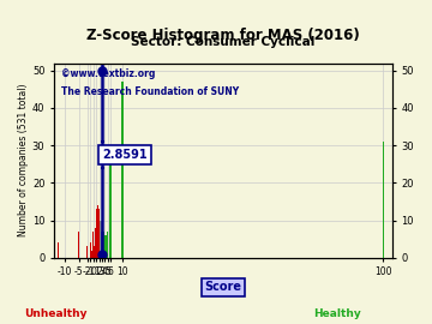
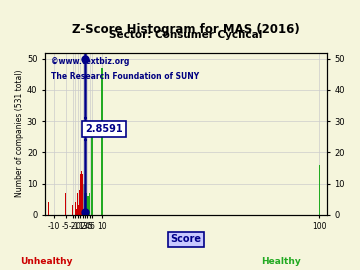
100: 31 -> 16
